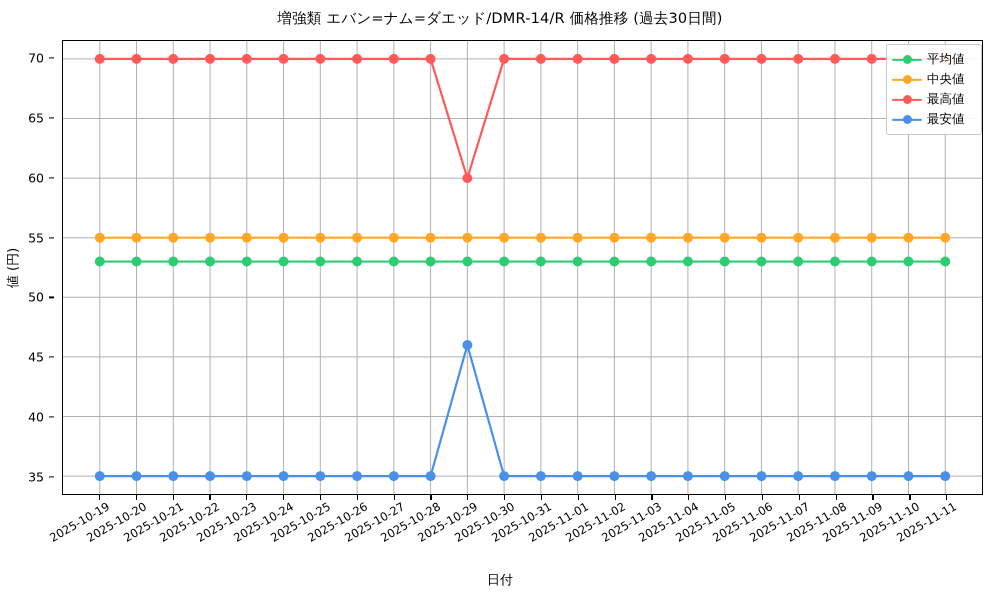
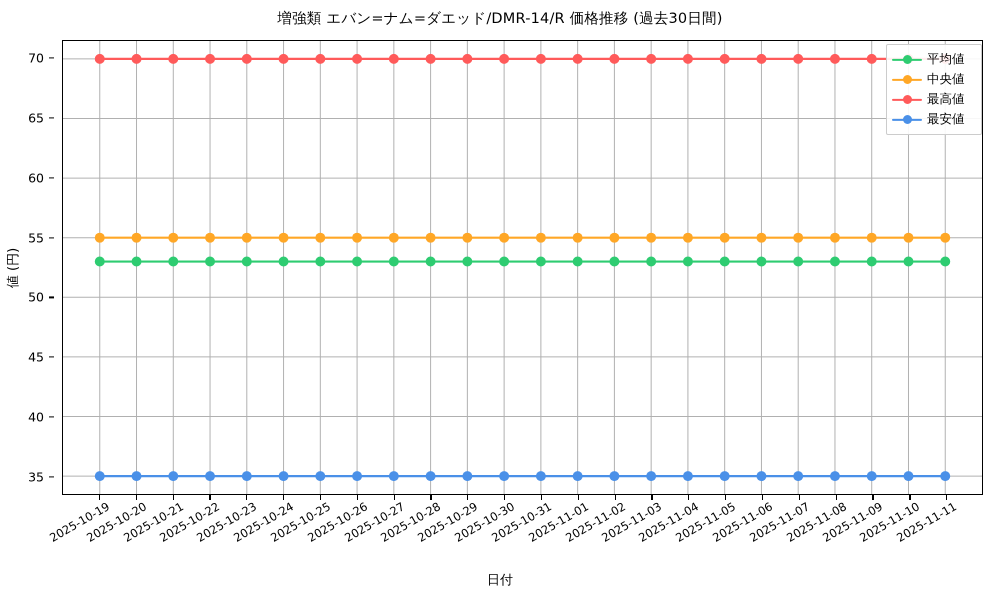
最高値/2025-10-29: 60 -> 70
最安値/2025-10-29: 46 -> 35
